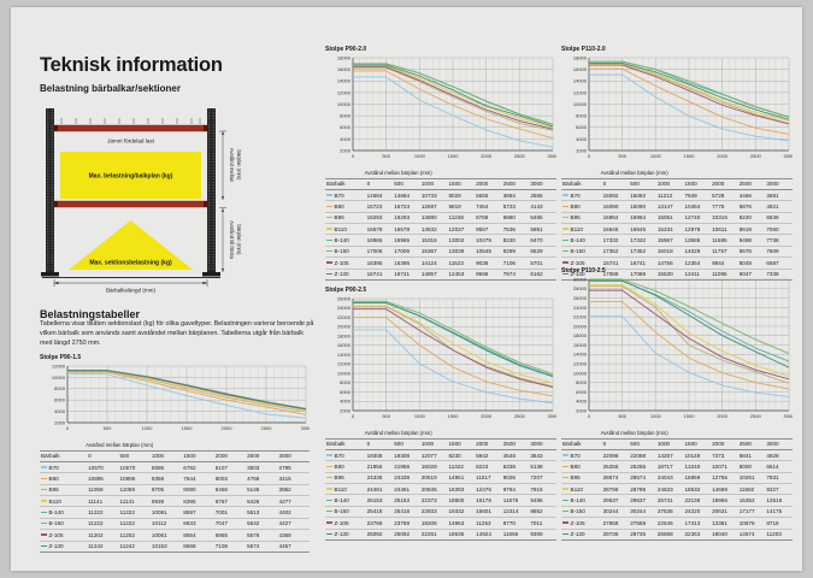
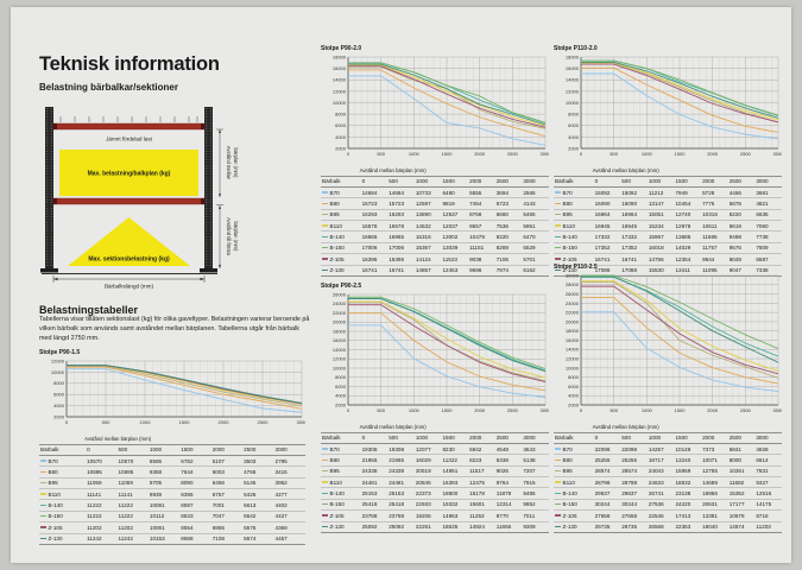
Stolpe P90-2.0/B70/1500: 8029 -> 6480
Stolpe P90-2.0/B95/1500: 11248 -> 12537
Stolpe P90-2.0/B-150/2000: 10545 -> 11151
